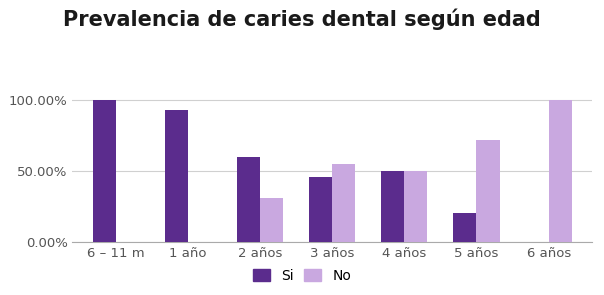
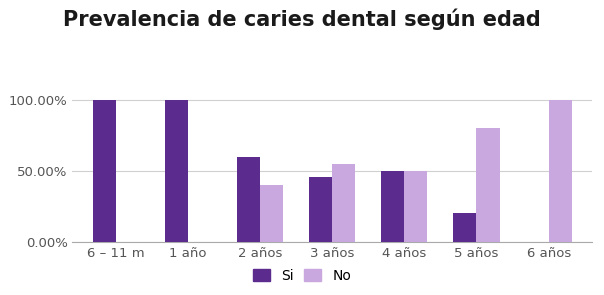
Si/1 año: 93% -> 100%
No/2 años: 31% -> 40%
No/5 años: 72% -> 80%
